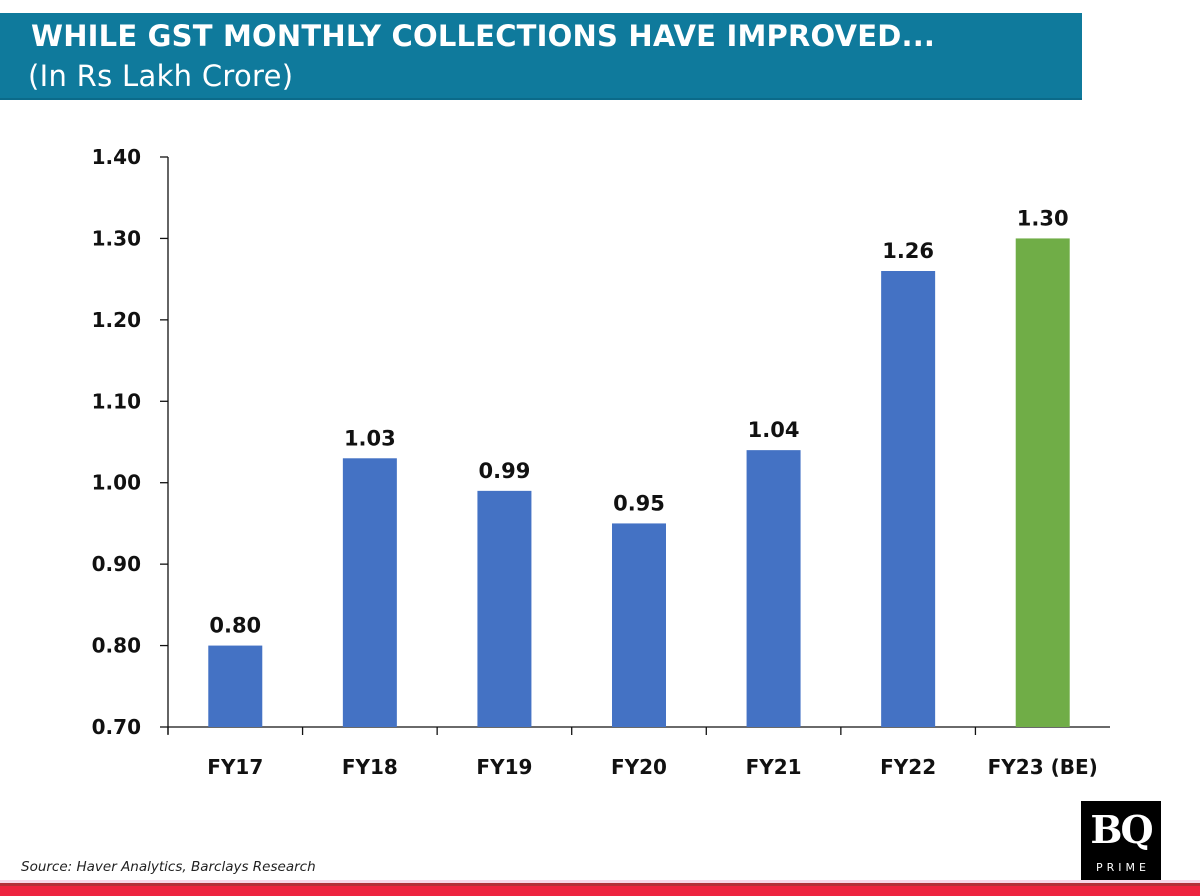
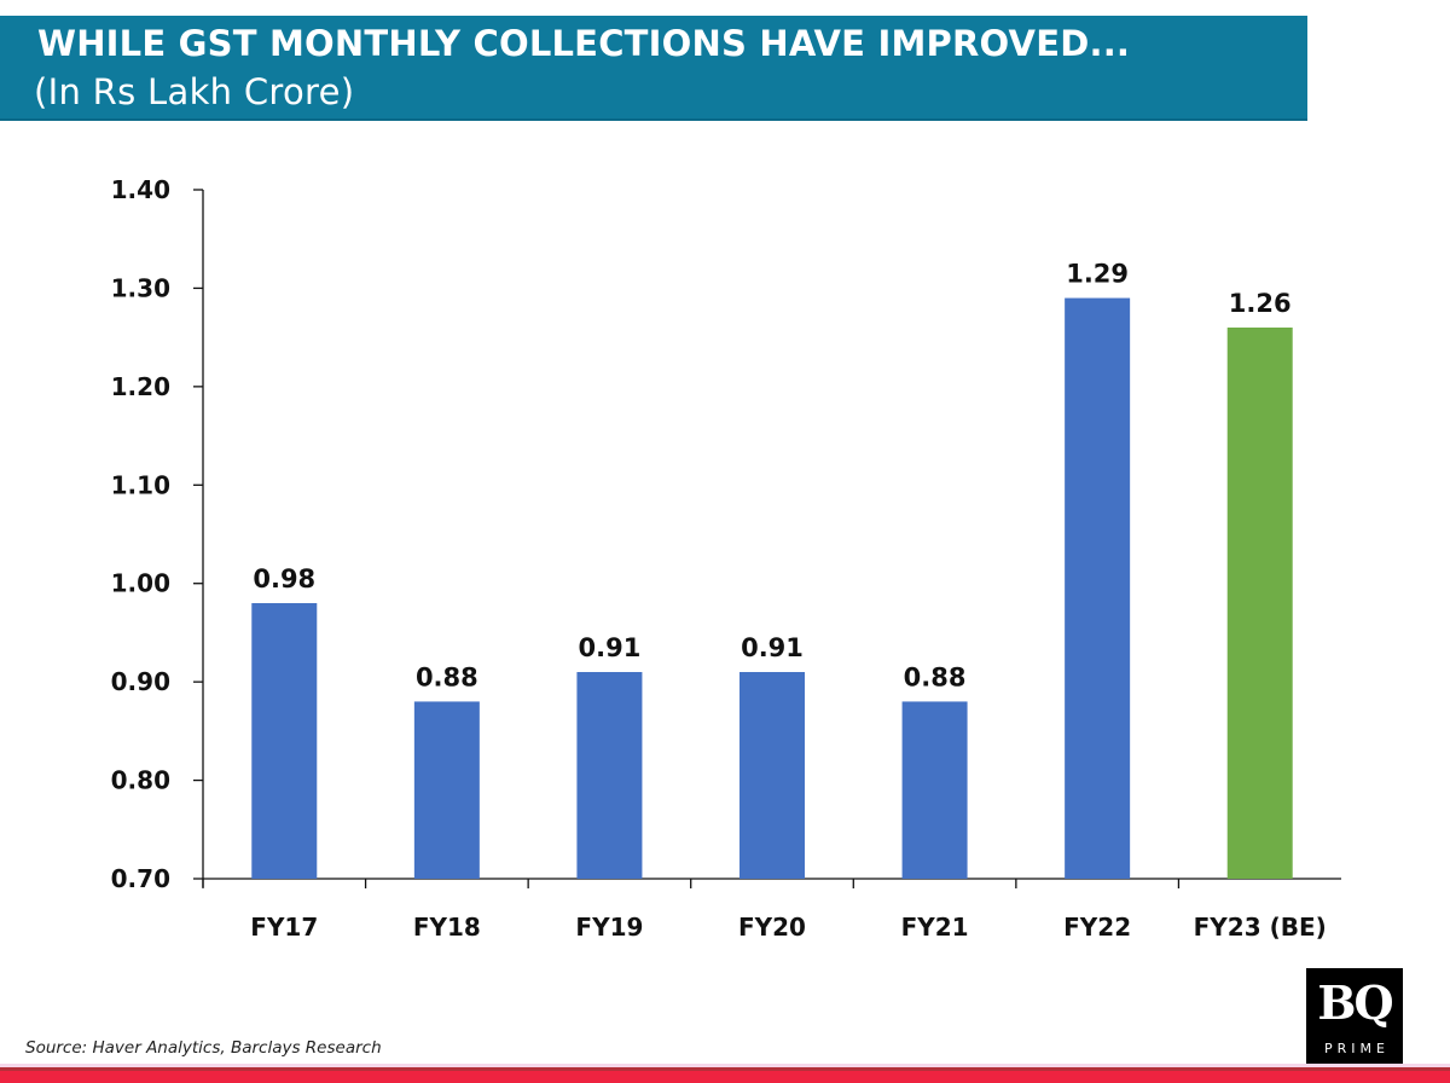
FY17: 0.80 -> 0.98
FY18: 1.03 -> 0.88
FY19: 0.99 -> 0.91
FY20: 0.95 -> 0.91
FY21: 1.04 -> 0.88
FY22: 1.26 -> 1.29
FY23 (BE): 1.30 -> 1.26
